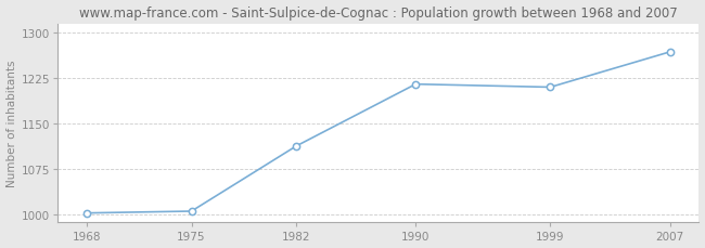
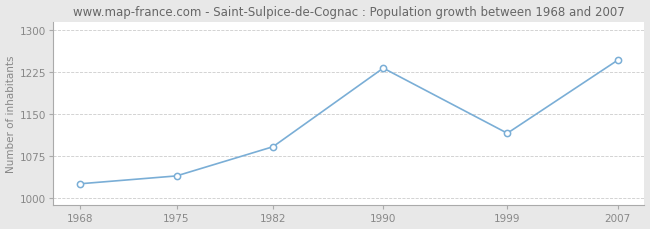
1968: 1003 -> 1026
1975: 1006 -> 1040
1982: 1113 -> 1092
1990: 1215 -> 1232
1999: 1210 -> 1116
2007: 1268 -> 1246
